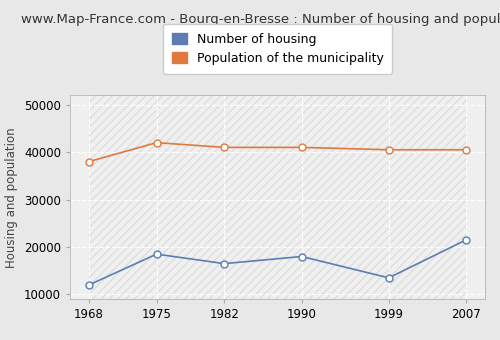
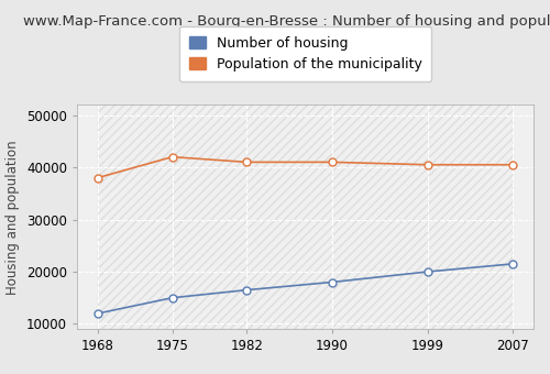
Number of housing/1975: 18500 -> 15000
Number of housing/1999: 13500 -> 20000
